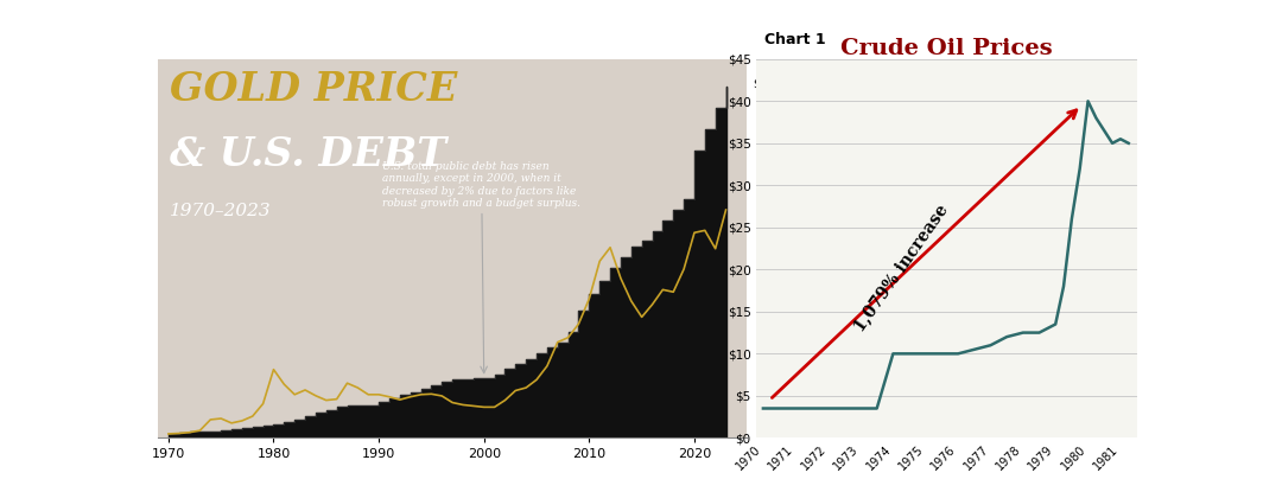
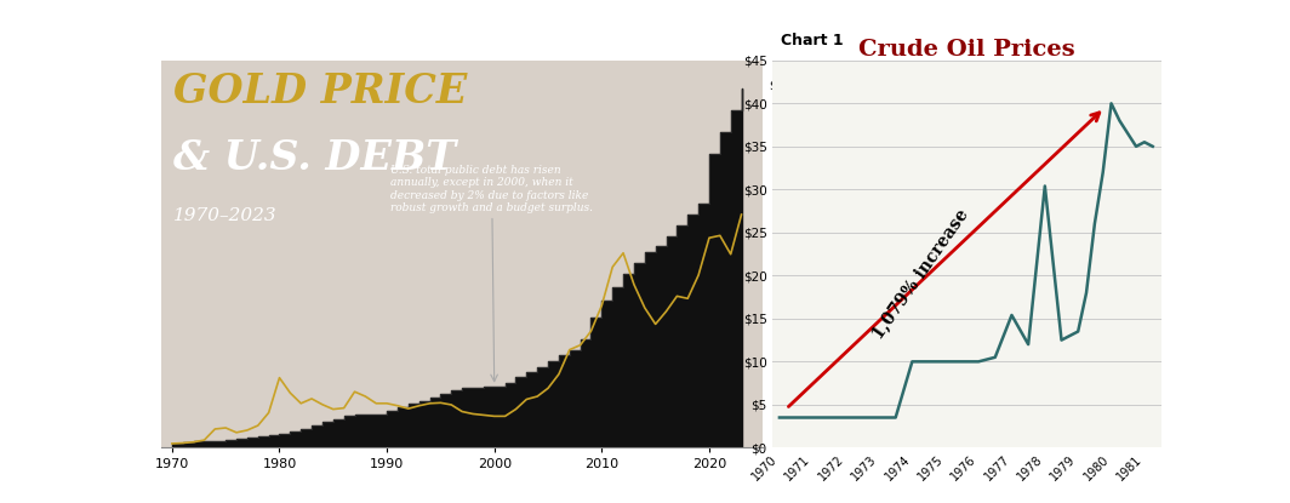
Crude Oil Prices/1977: $11.0 -> $15.4
Crude Oil Prices/1978: $12.5 -> $30.4
